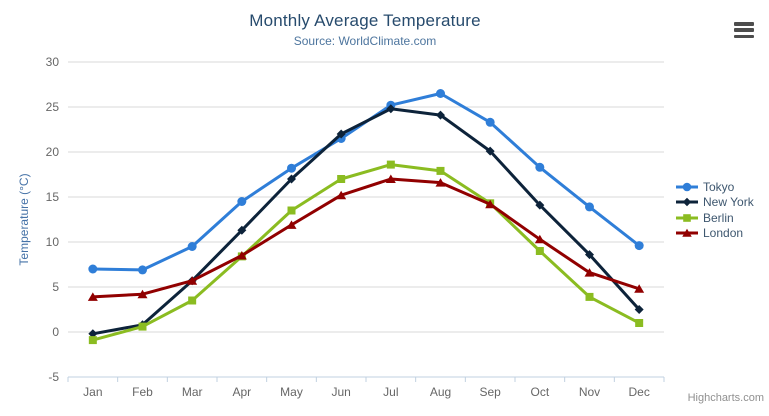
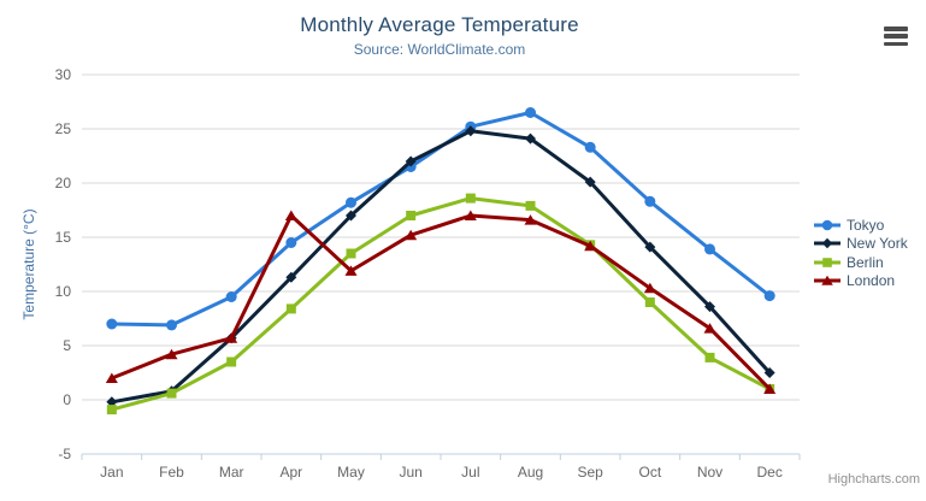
London/Jan: 4 -> 2
London/Apr: 8 -> 17
London/Dec: 5 -> 1
